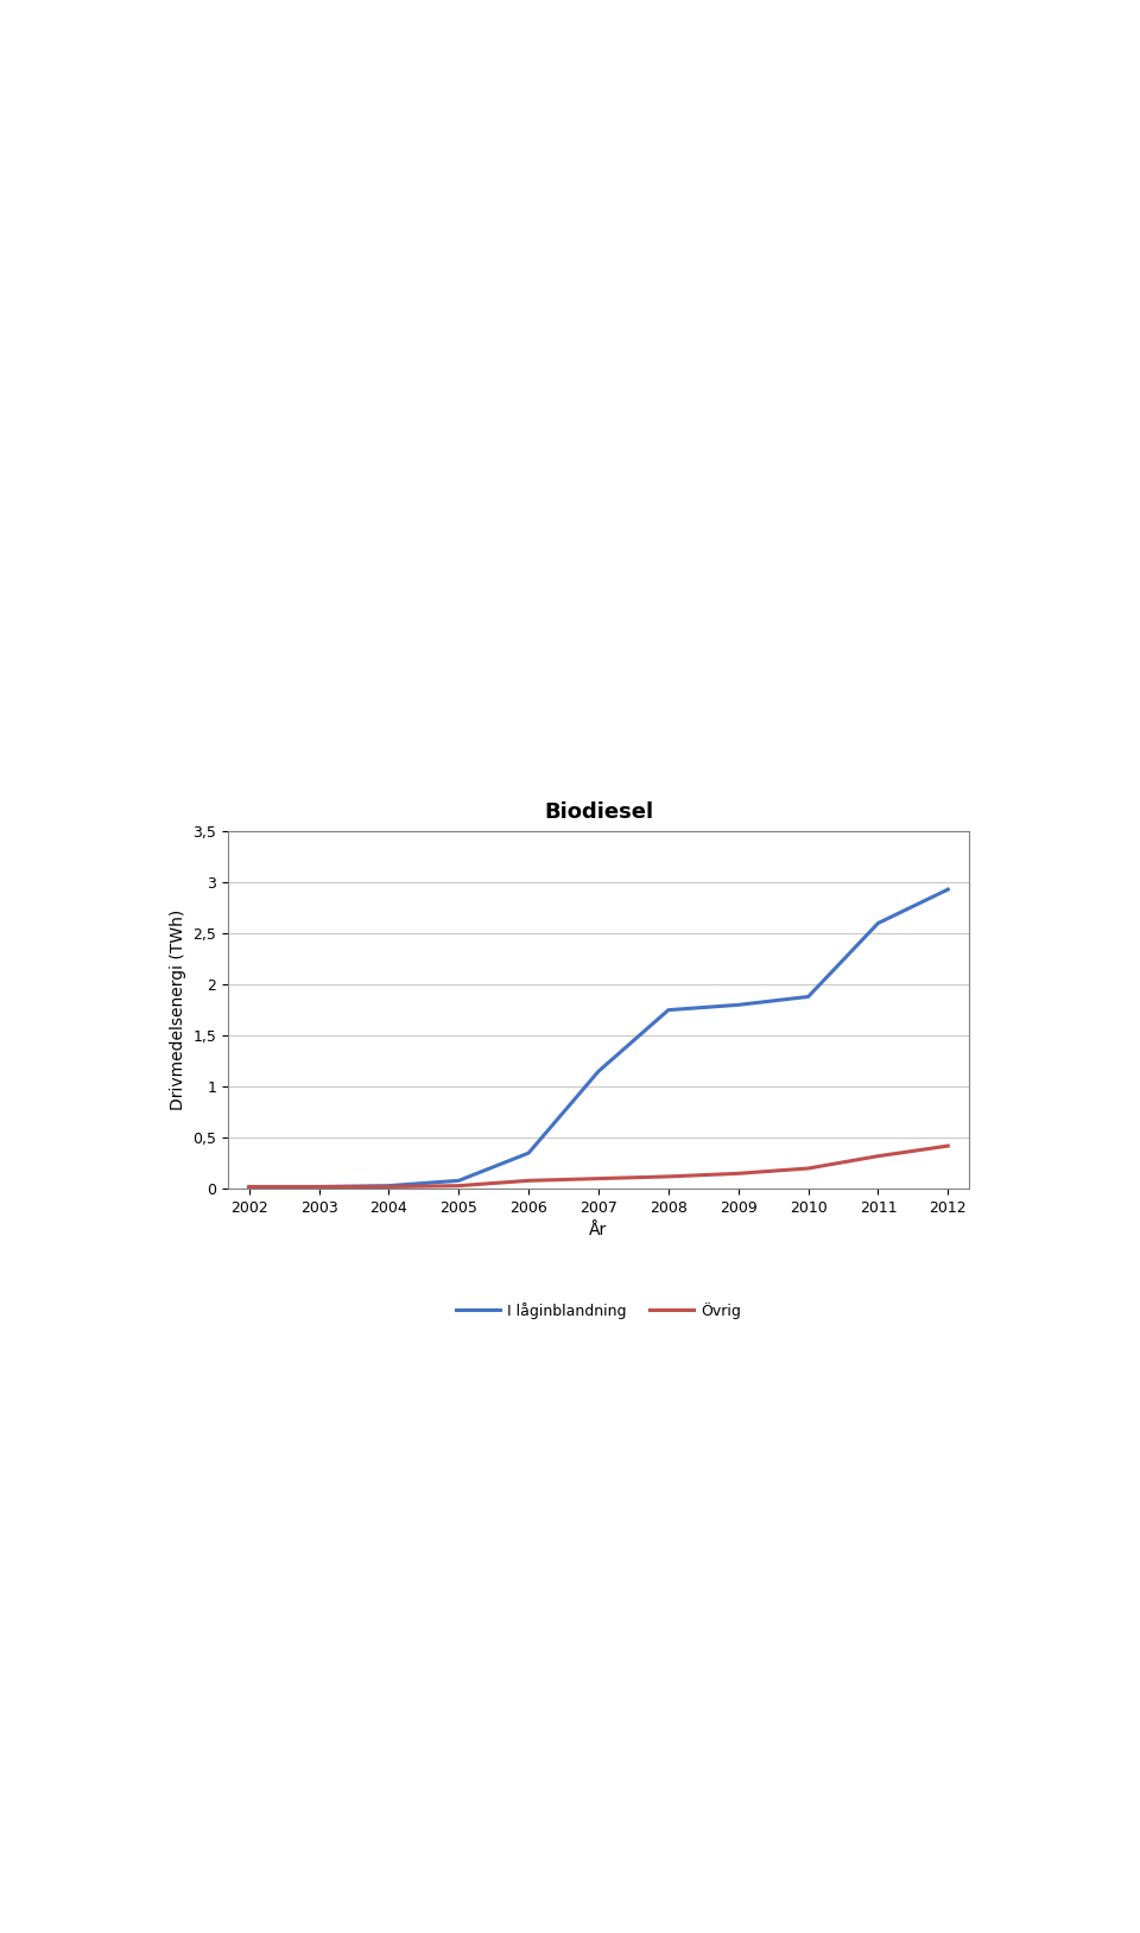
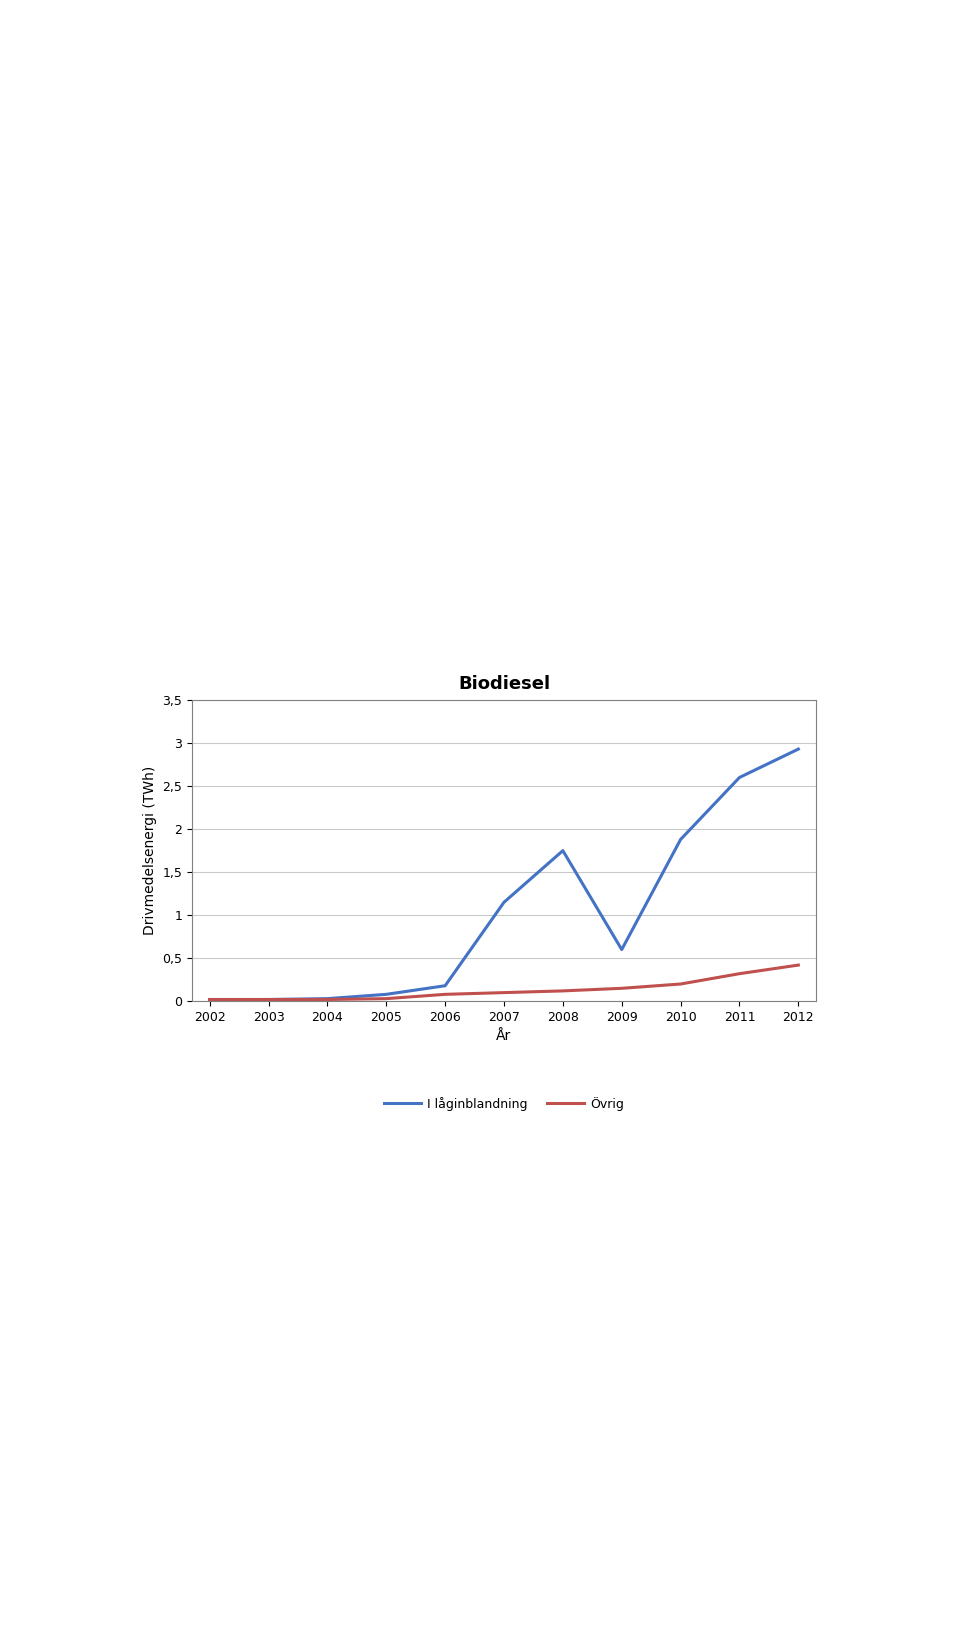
I låginblandning/2006: 0,35 -> 0,18
I låginblandning/2009: 1,80 -> 0,60
